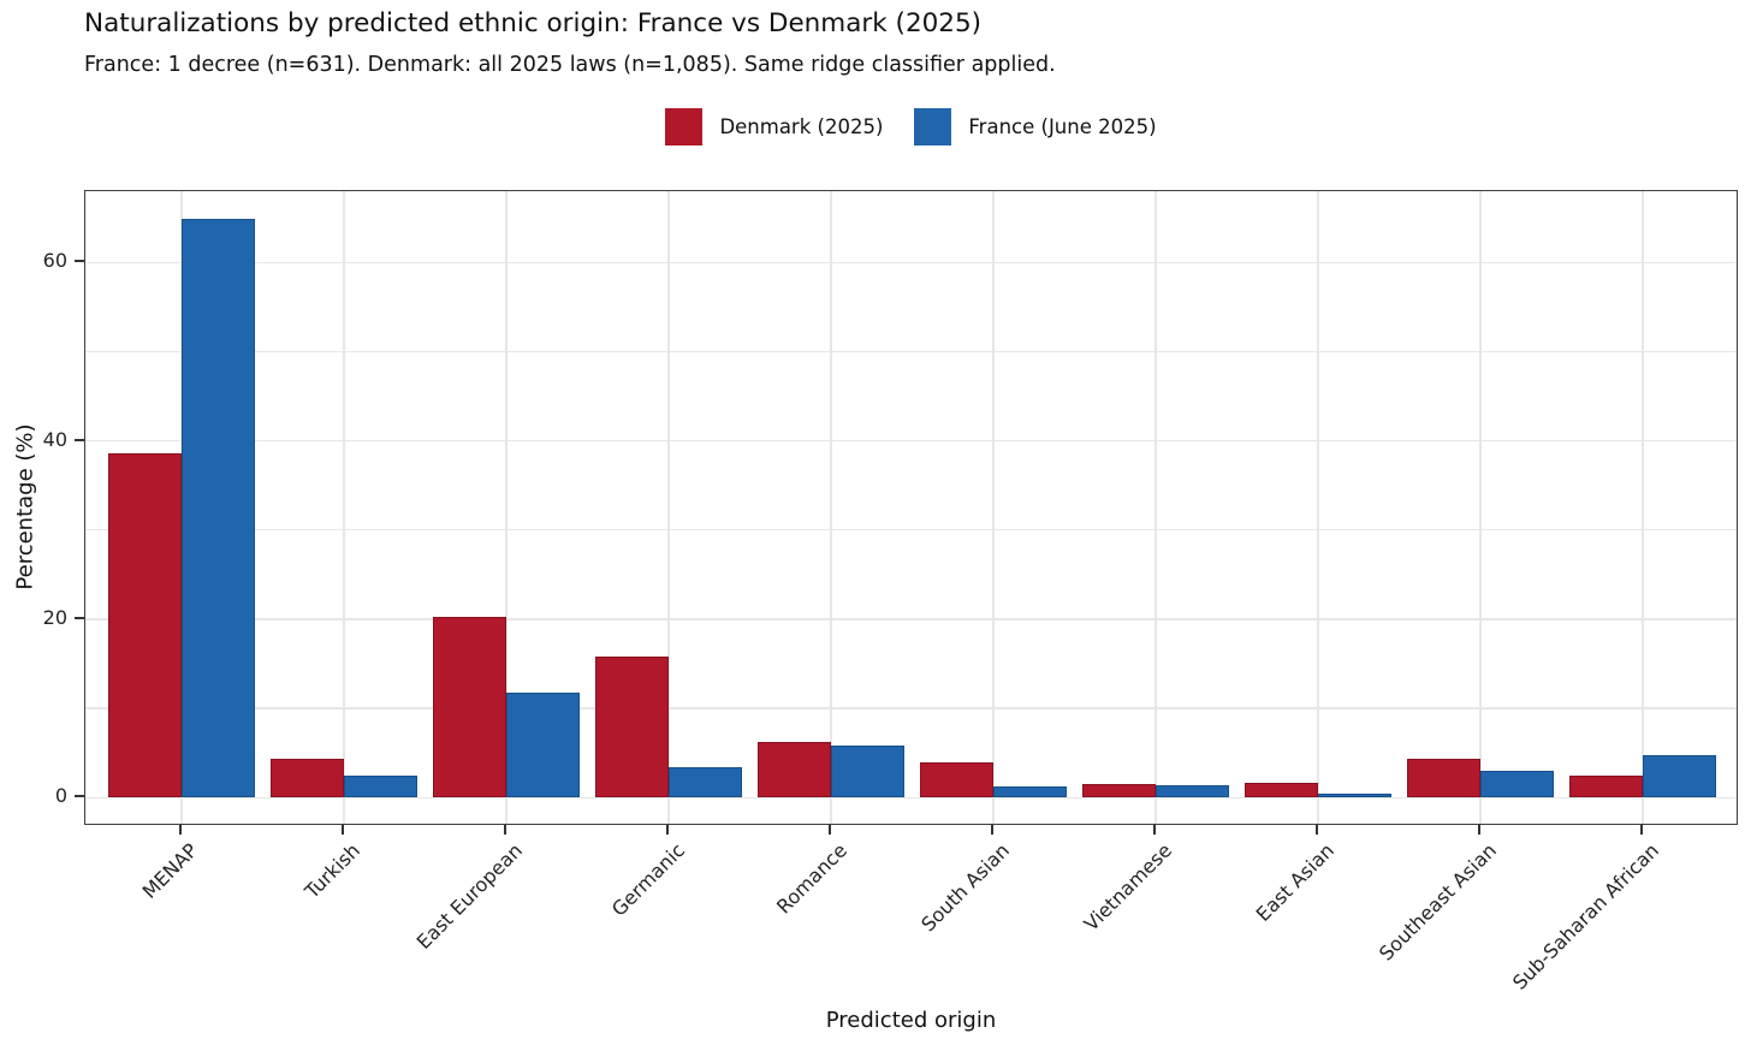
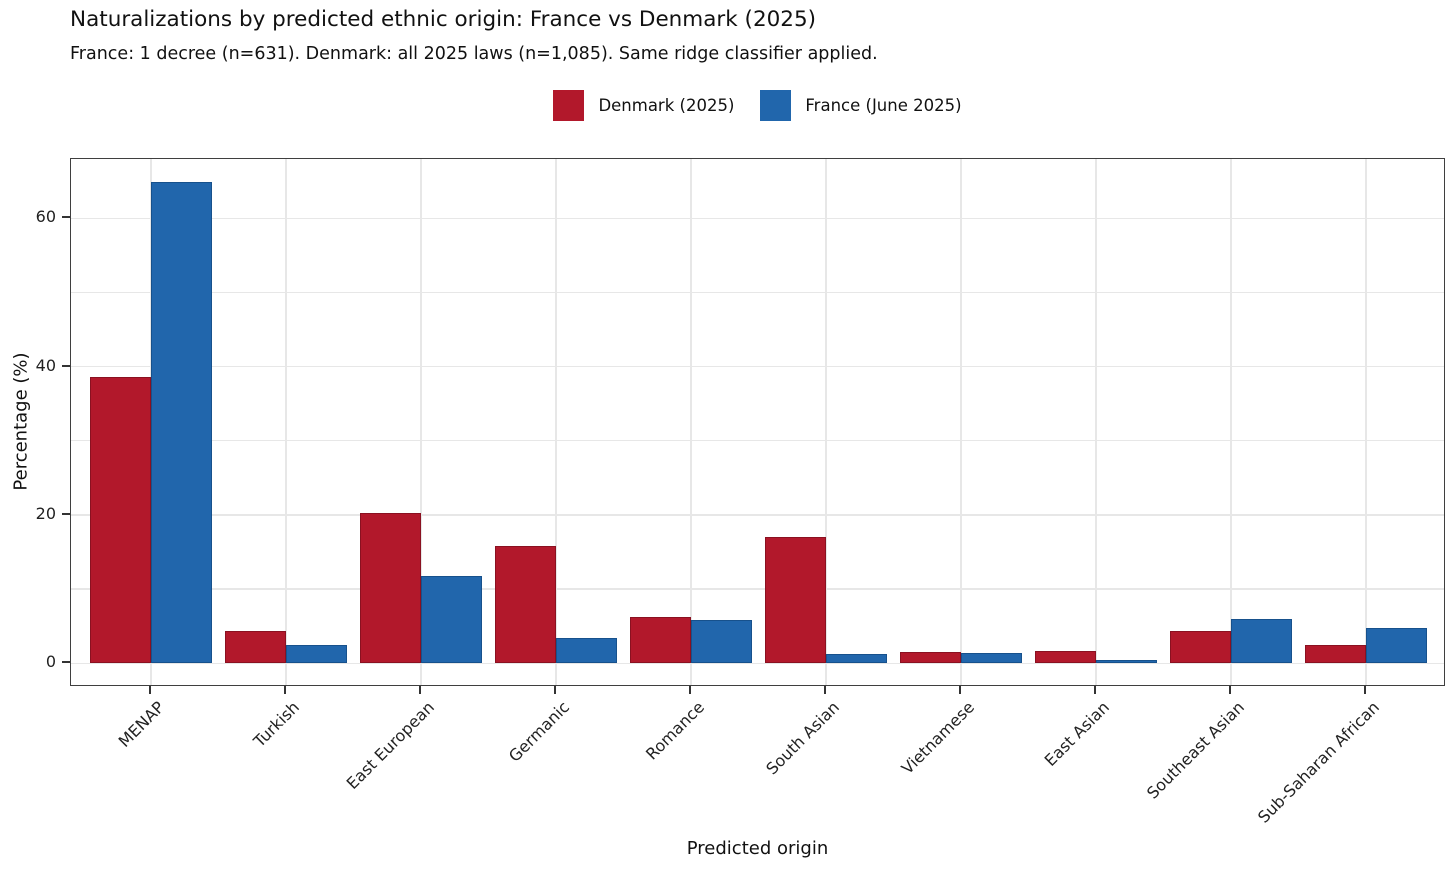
Denmark (2025)/South Asian: 4 -> 17
France (June 2025)/Southeast Asian: 3 -> 6
